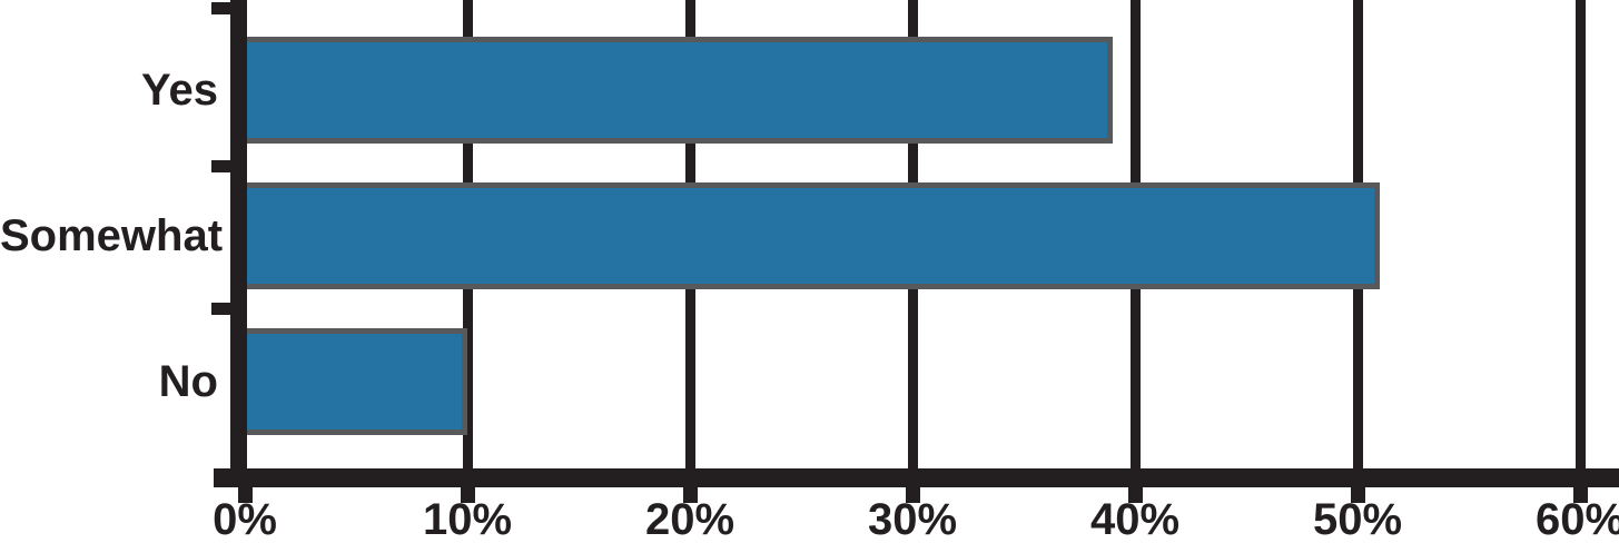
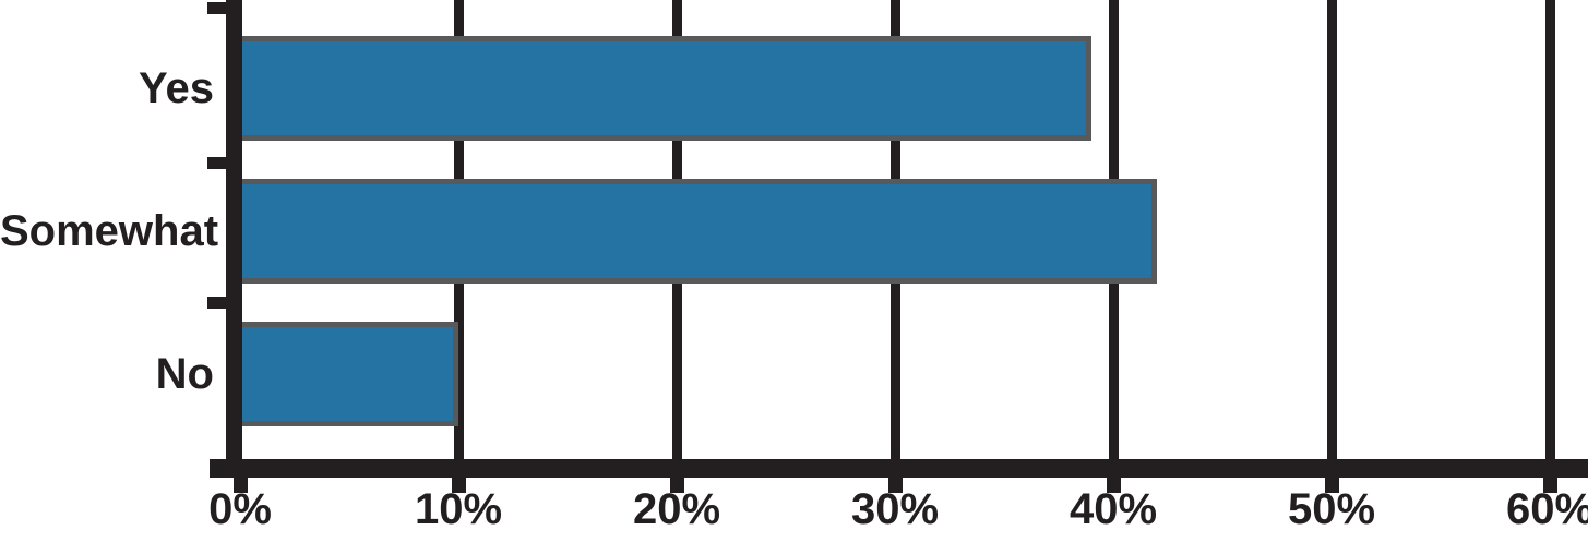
Somewhat: 51% -> 42%
